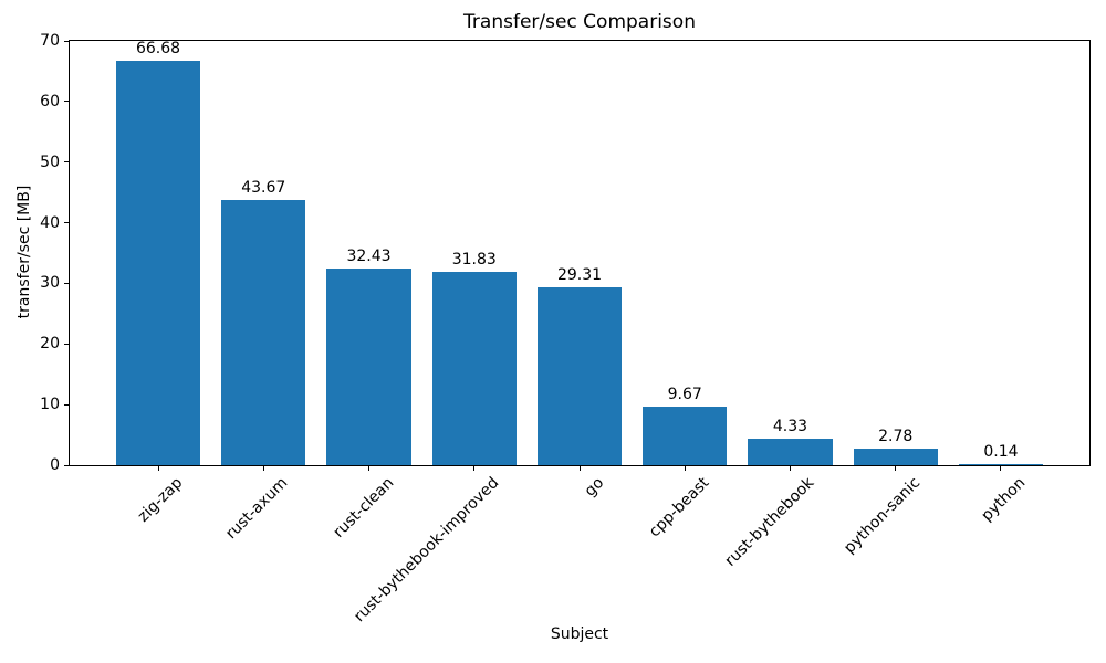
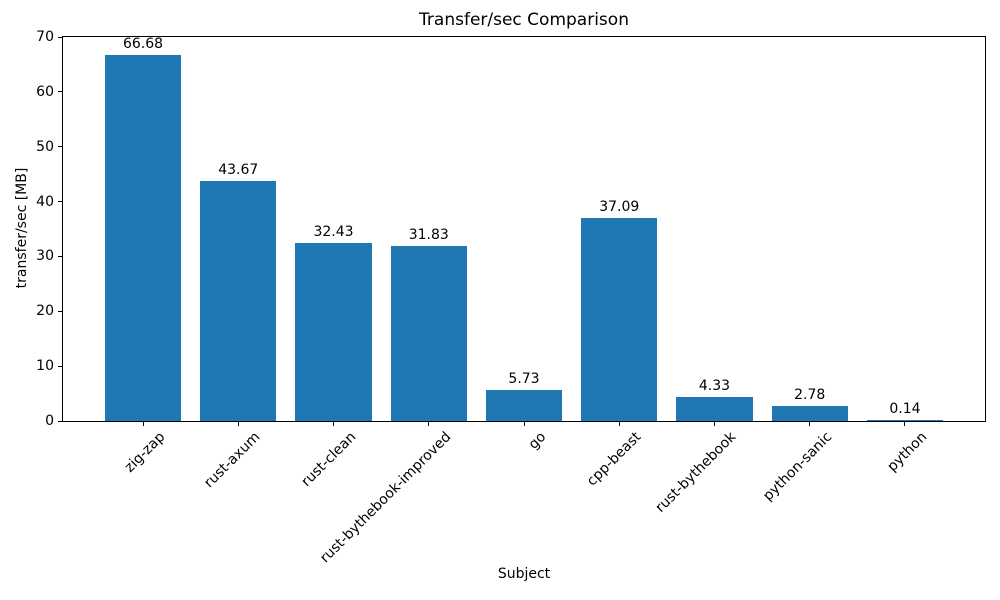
go: 29.31 -> 5.73
cpp-beast: 9.67 -> 37.09
